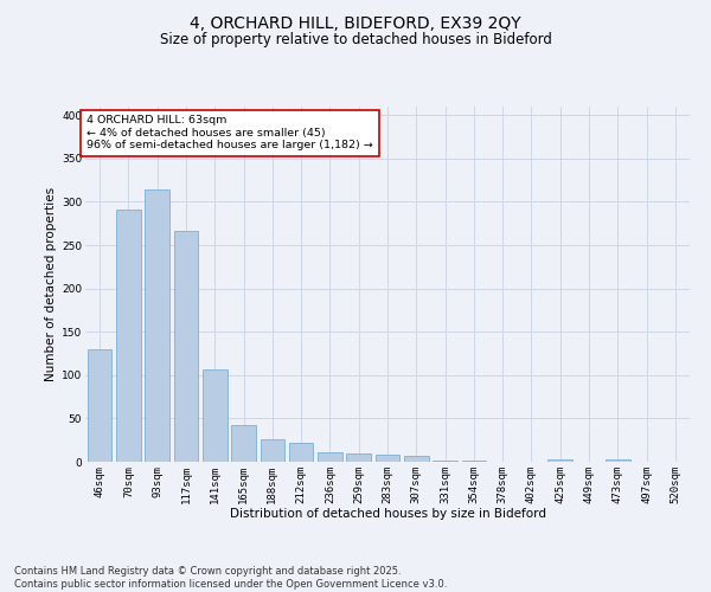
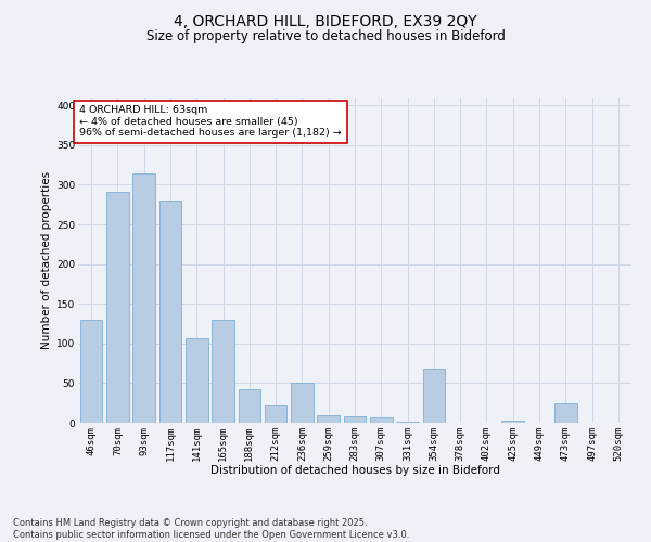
117sqm: 267 -> 280
165sqm: 43 -> 130
188sqm: 26 -> 42
236sqm: 11 -> 50
354sqm: 1 -> 68
473sqm: 3 -> 24
